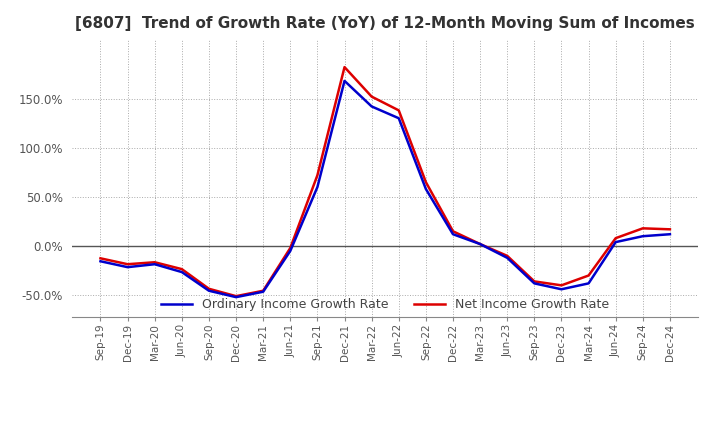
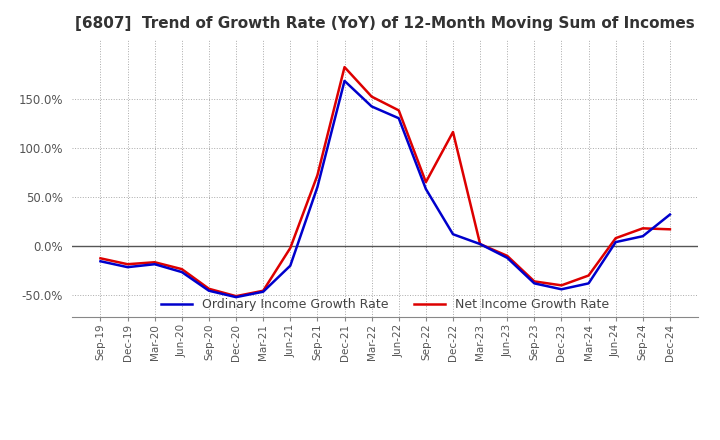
Ordinary Income Growth Rate/Jun-21: -5% -> -20%
Net Income Growth Rate/Dec-22: 15% -> 116%
Ordinary Income Growth Rate/Dec-24: 12% -> 32%
